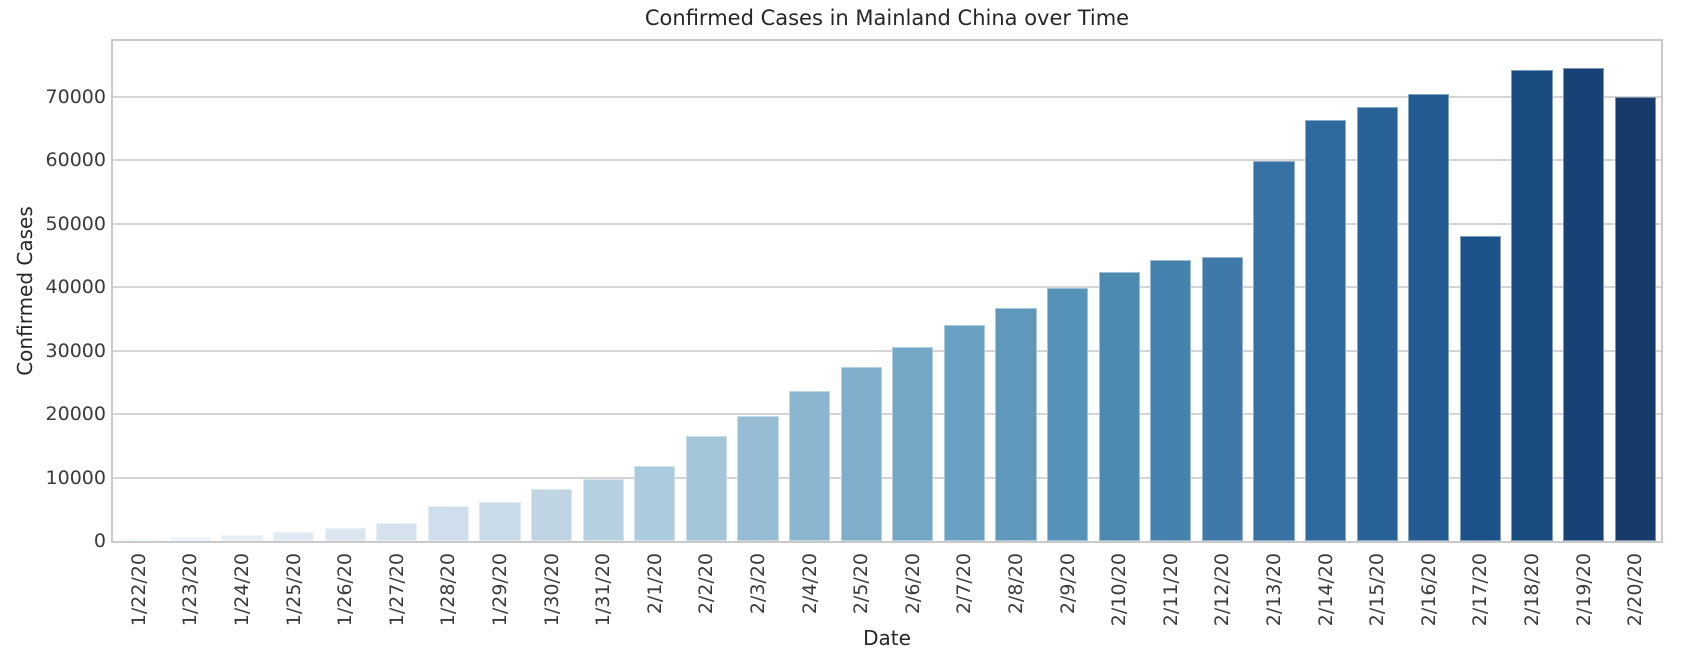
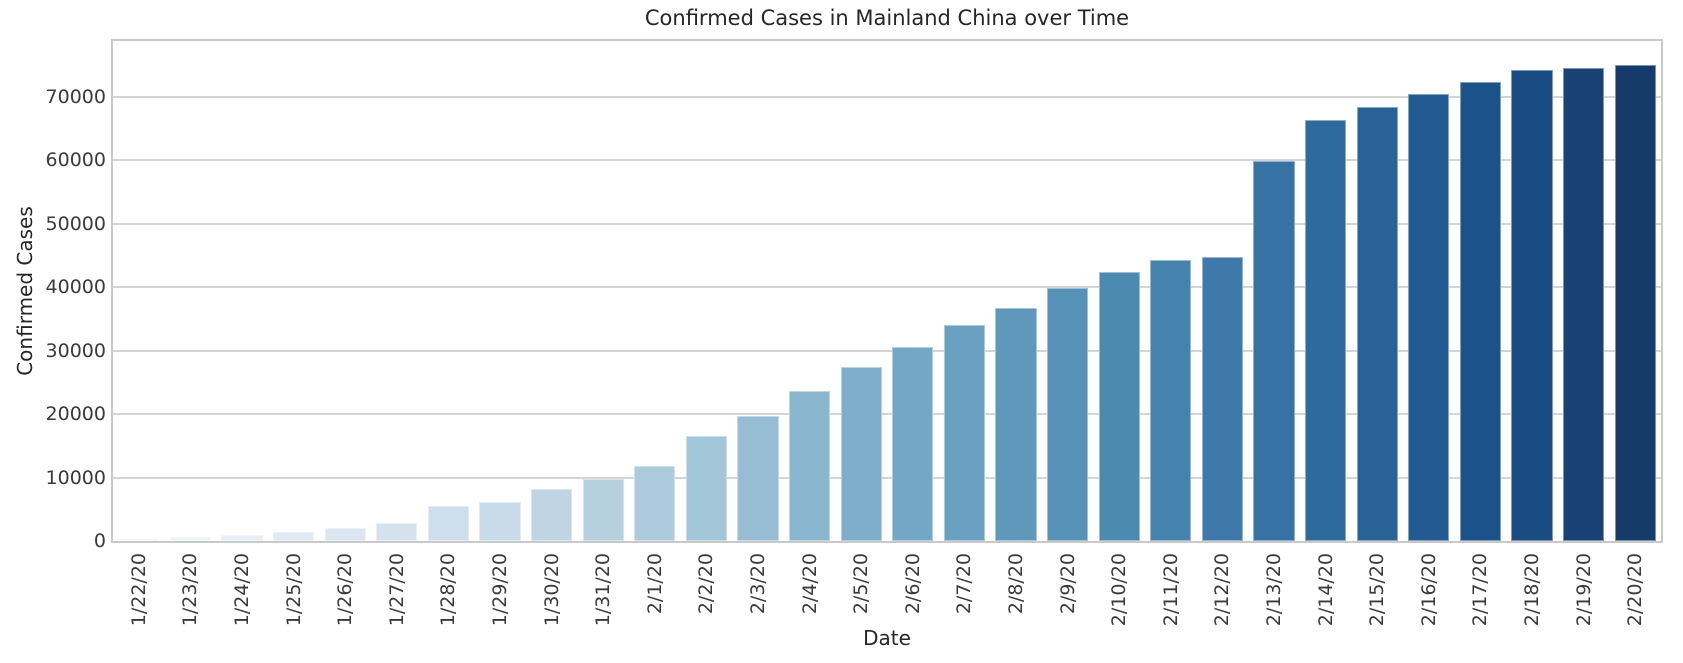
2/17/20: 48000 -> 72000
2/20/20: 70000 -> 75000
